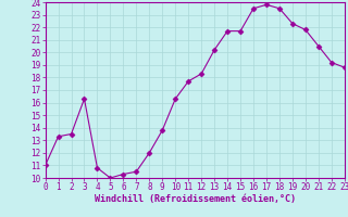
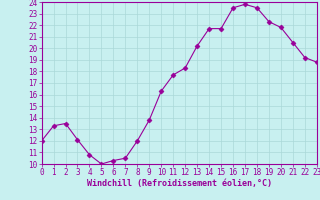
0: 11.0 -> 12.0
3: 16.3 -> 12.1
